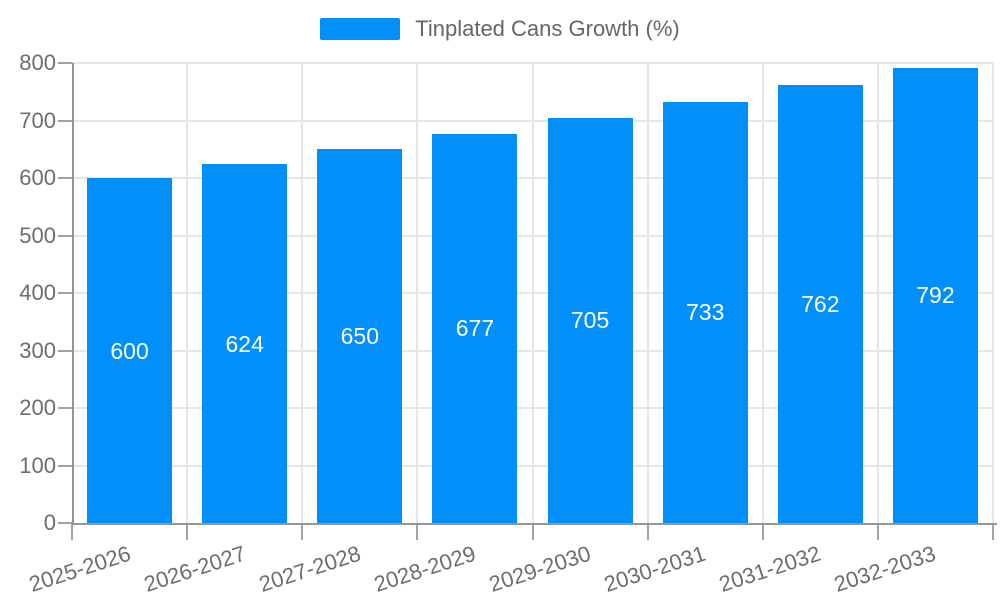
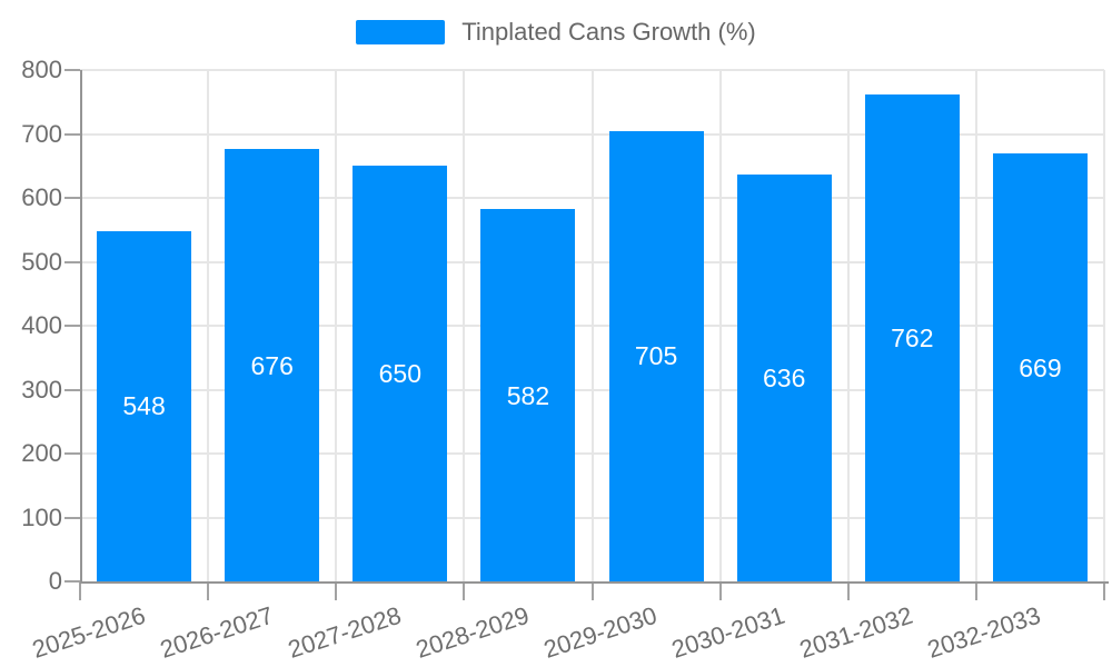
2025-2026: 600 -> 548
2026-2027: 624 -> 676
2028-2029: 677 -> 582
2030-2031: 733 -> 636
2032-2033: 792 -> 669
